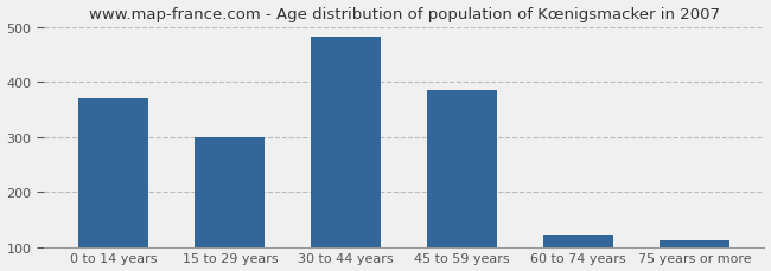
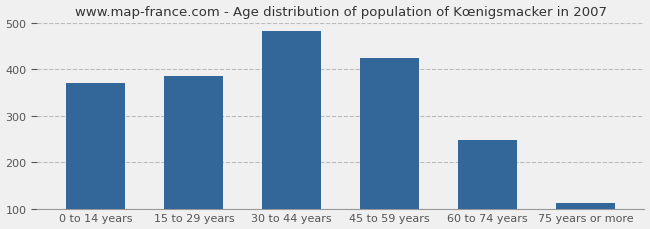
15 to 29 years: 300 -> 385
45 to 59 years: 385 -> 425
60 to 74 years: 120 -> 248
